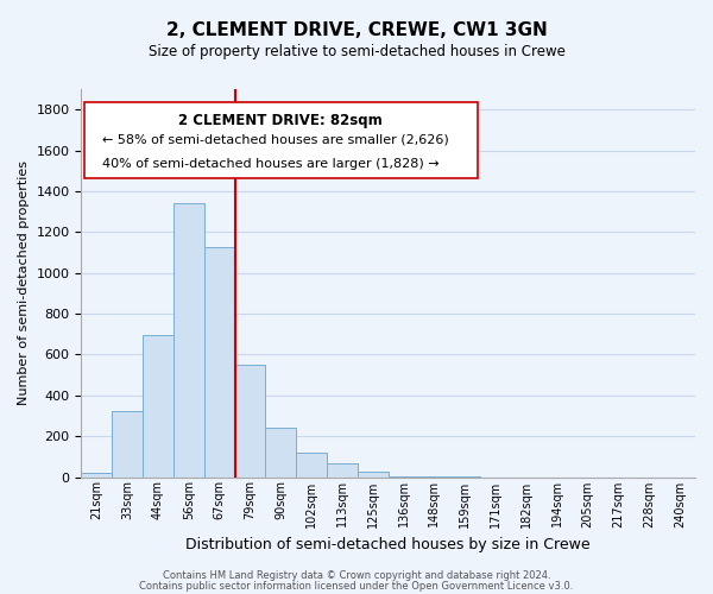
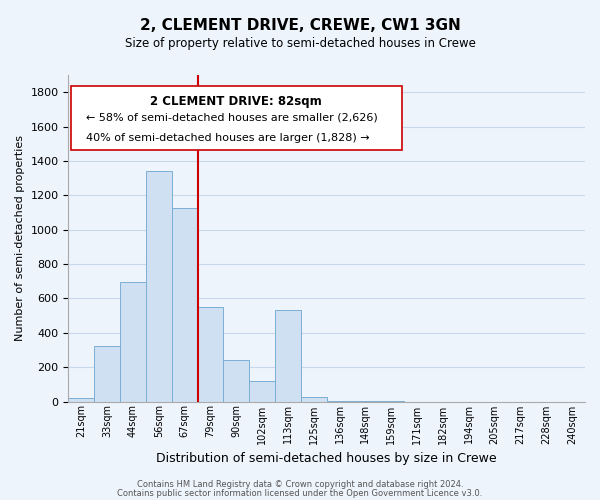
113sqm: 60 -> 530
